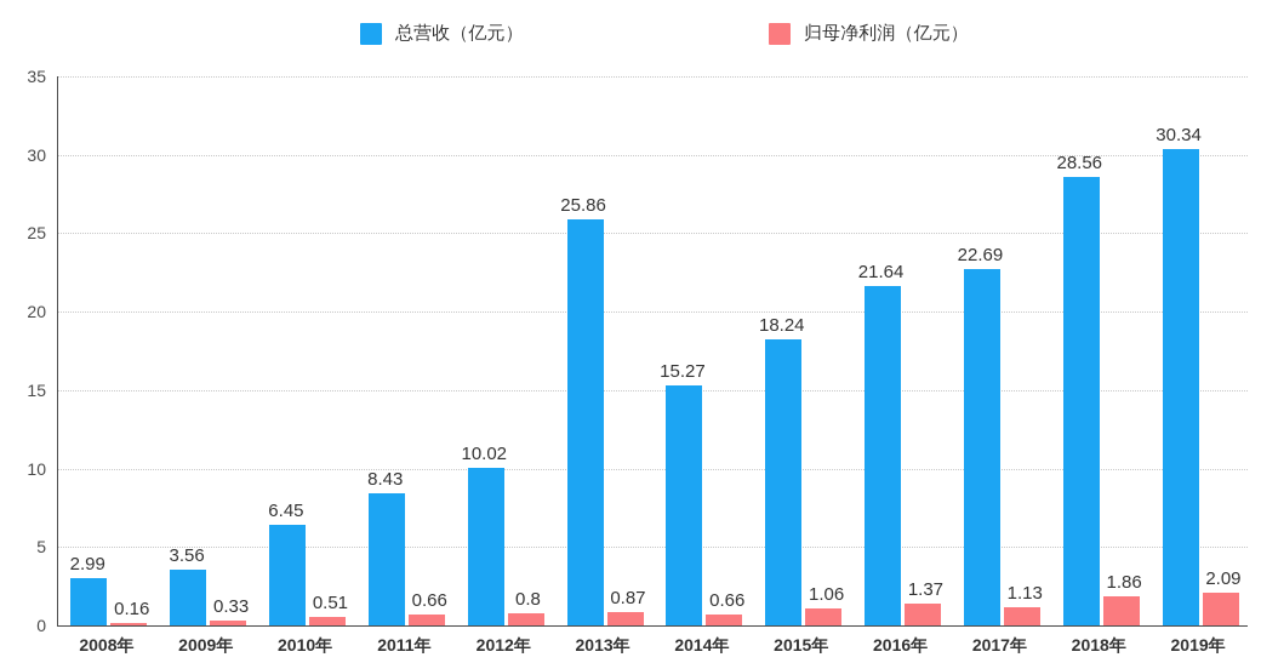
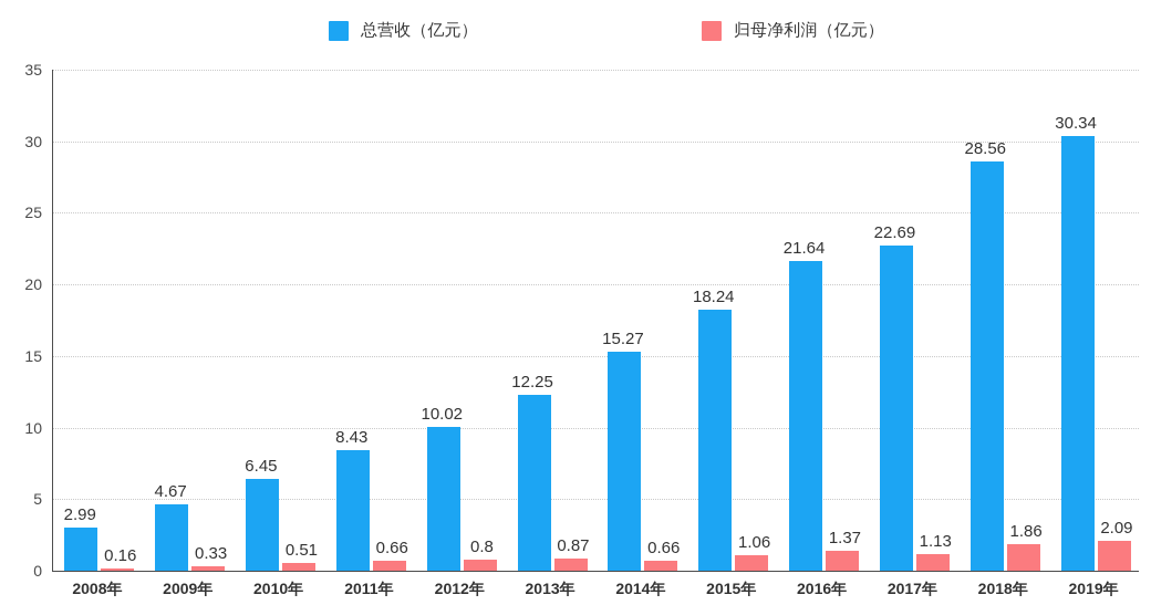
总营收（亿元）/2009年: 3.56 -> 4.67
总营收（亿元）/2013年: 25.86 -> 12.25
